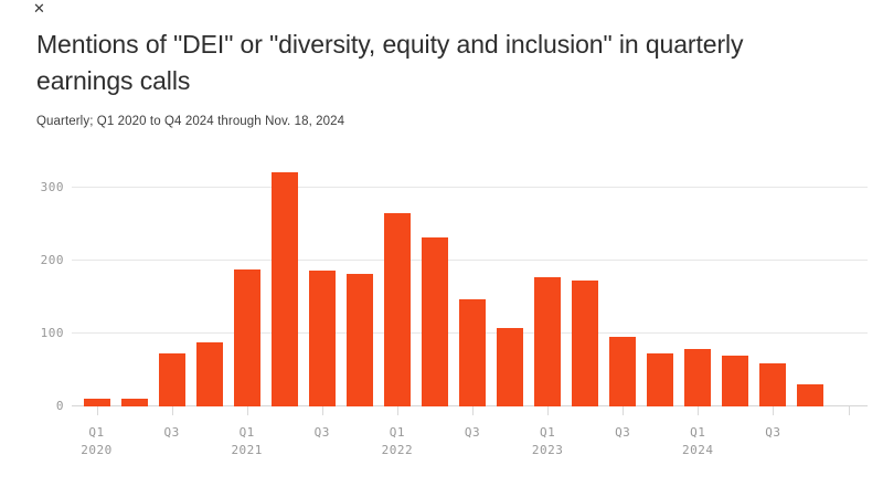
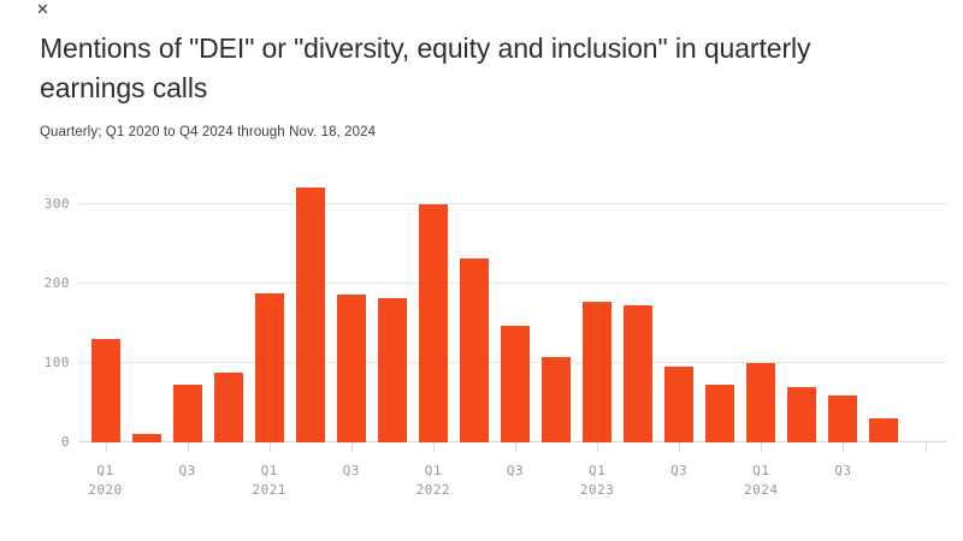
Q1 2020: 10 -> 130
Q1 2022: 260 -> 300
Q1 2024: 80 -> 100
